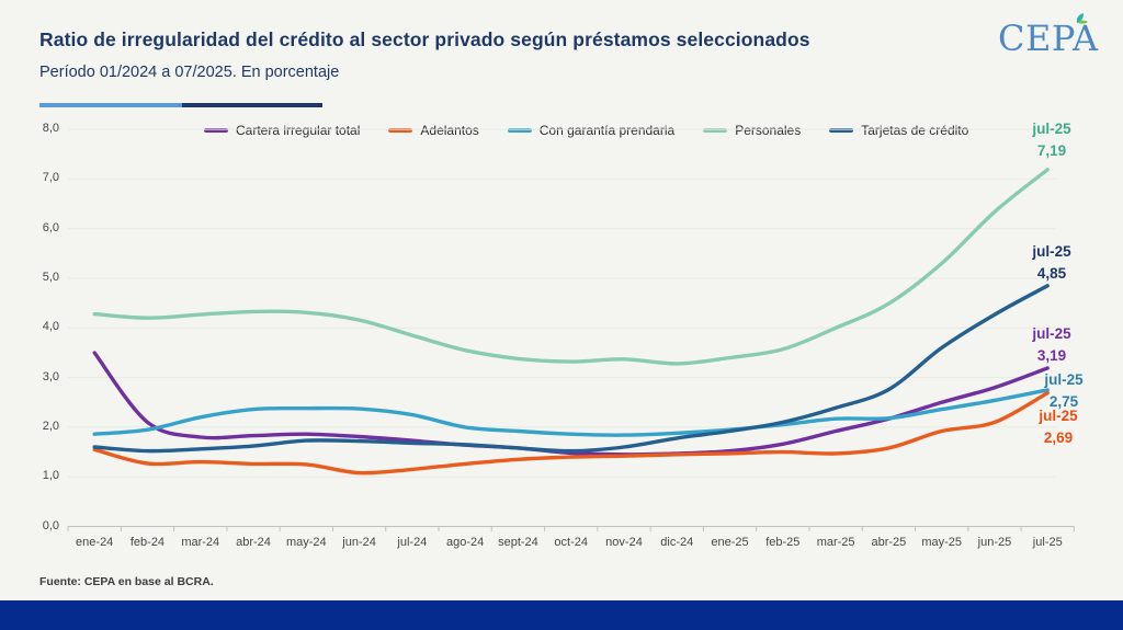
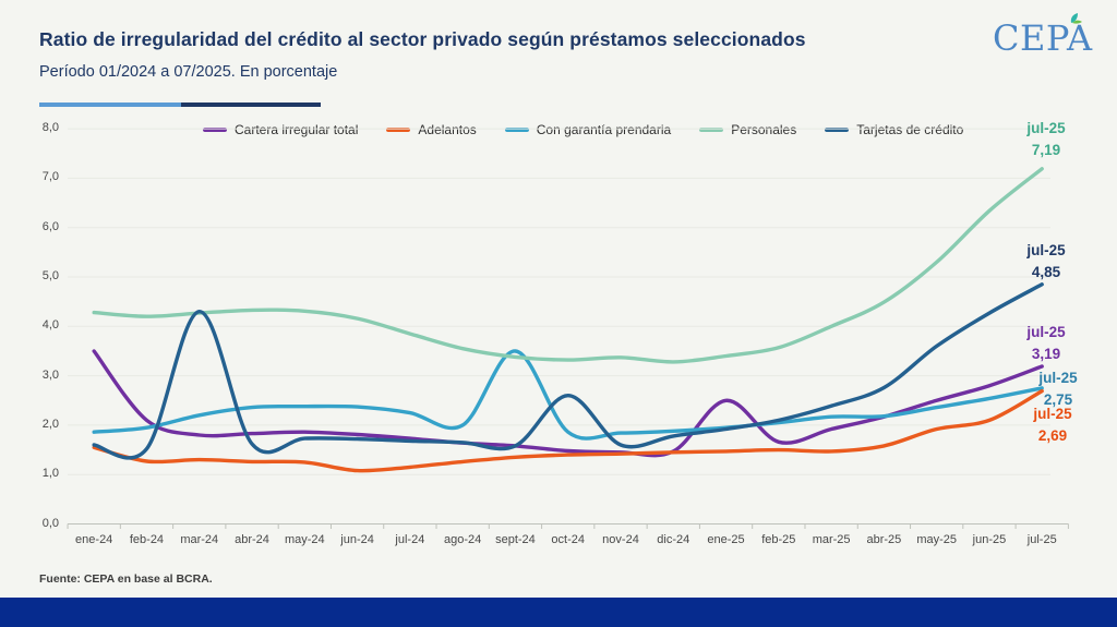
Tarjetas de crédito/mar-24: 1,6 -> 4,3
Con garantía prendaria/sept-24: 1,9 -> 3,5
Tarjetas de crédito/oct-24: 1,5 -> 2,6
Cartera irregular total/ene-25: 1,5 -> 2,5
